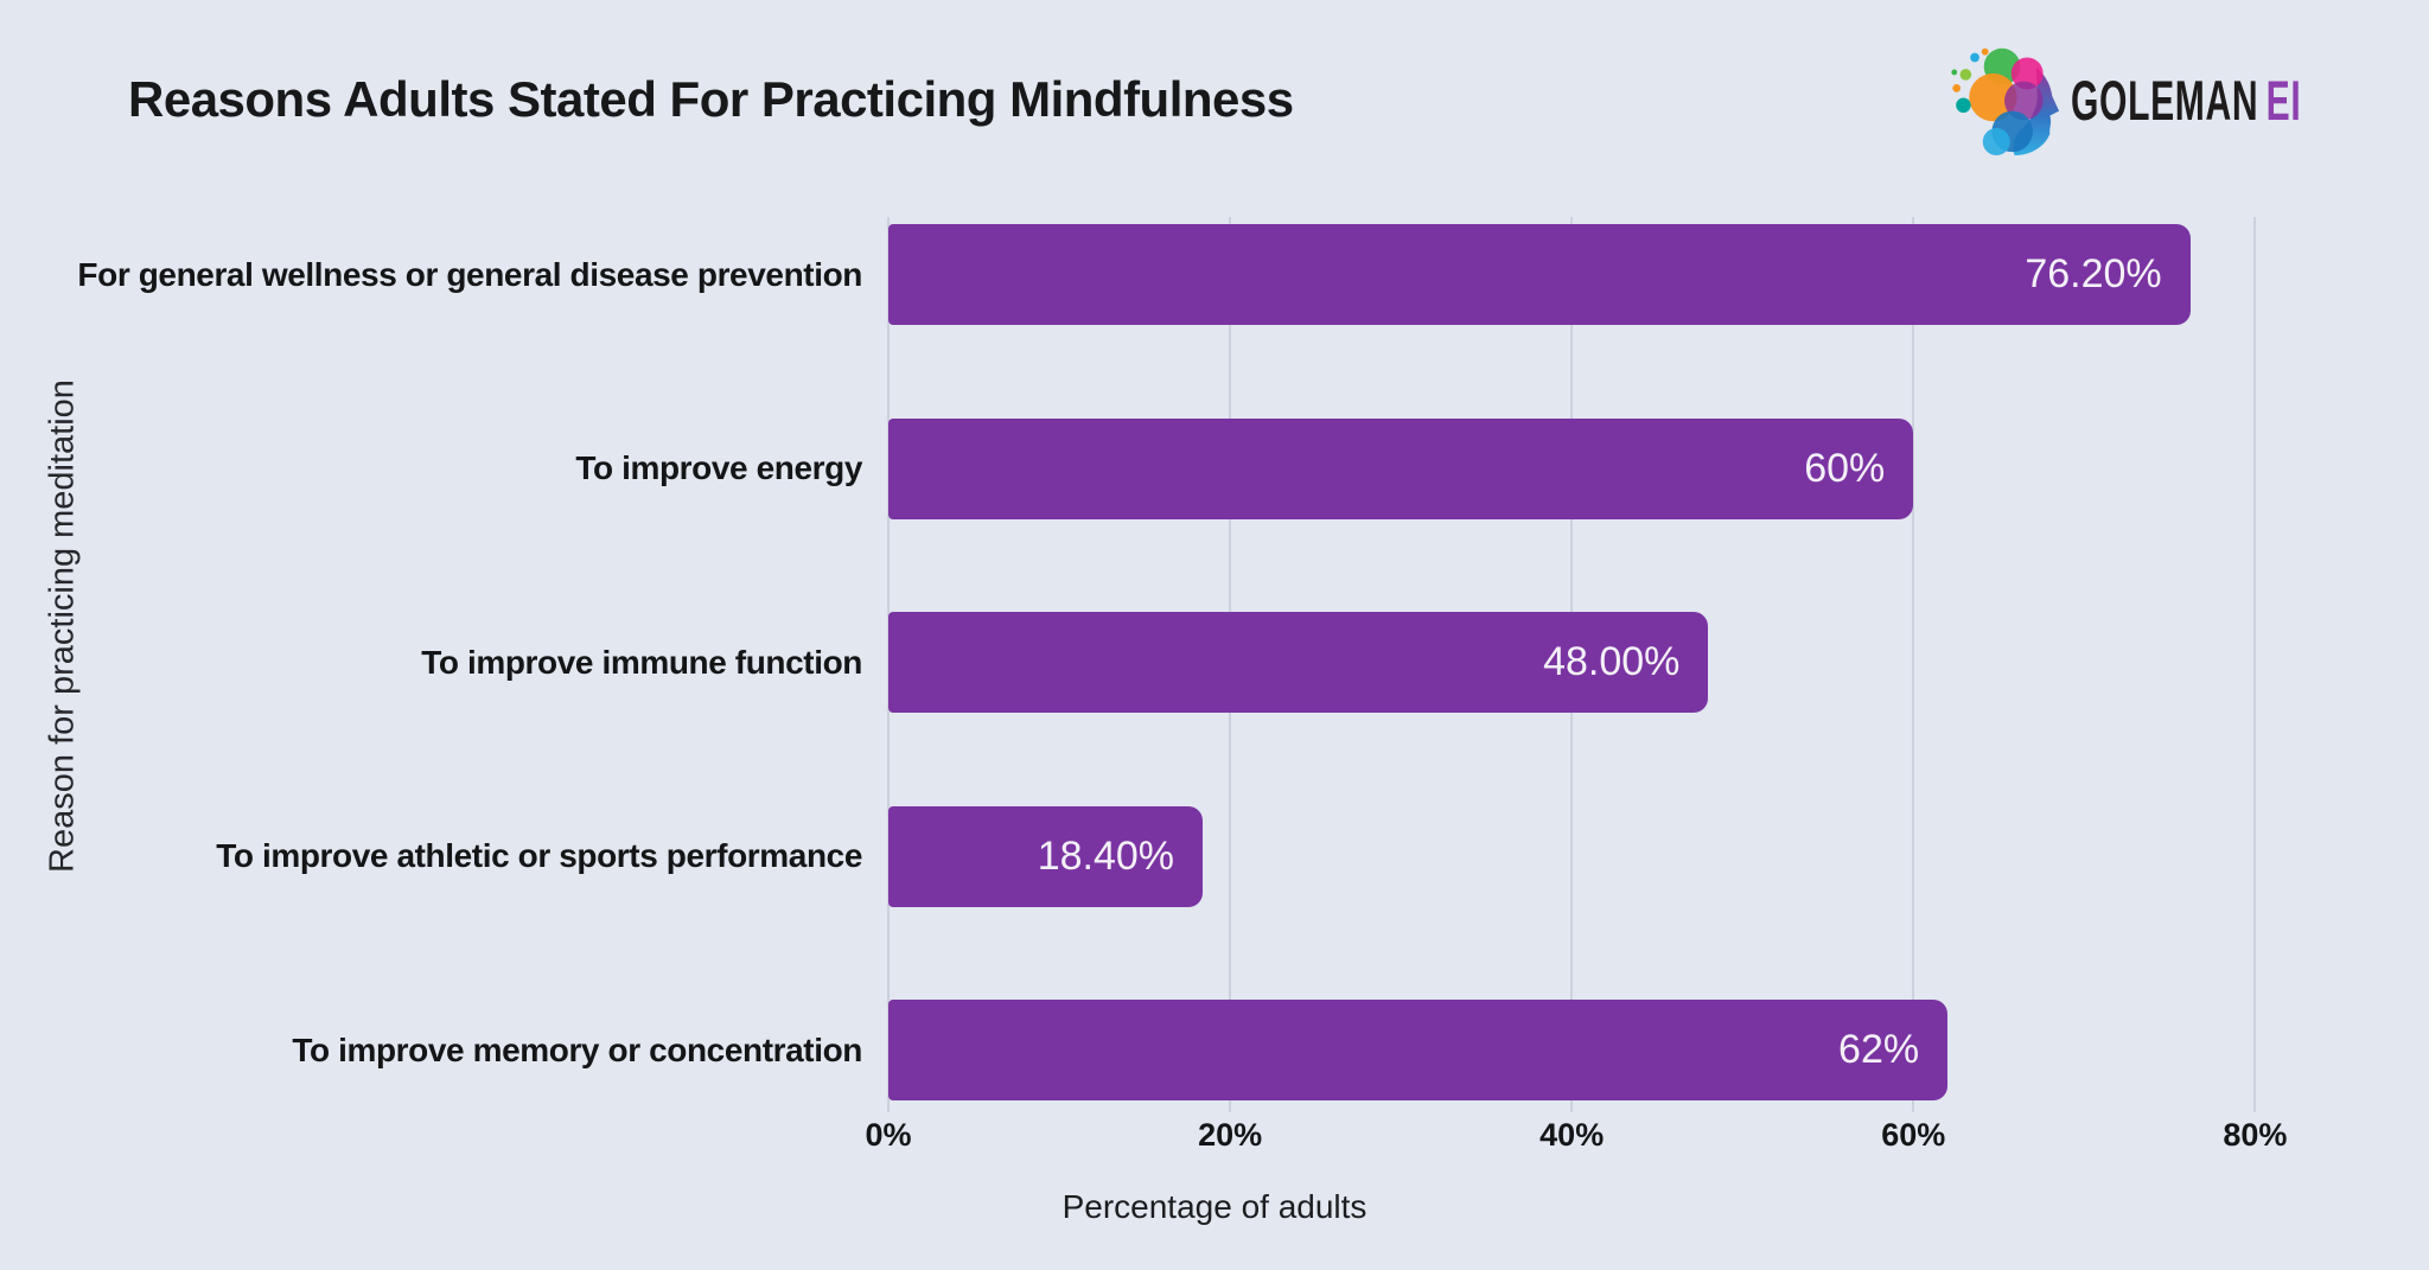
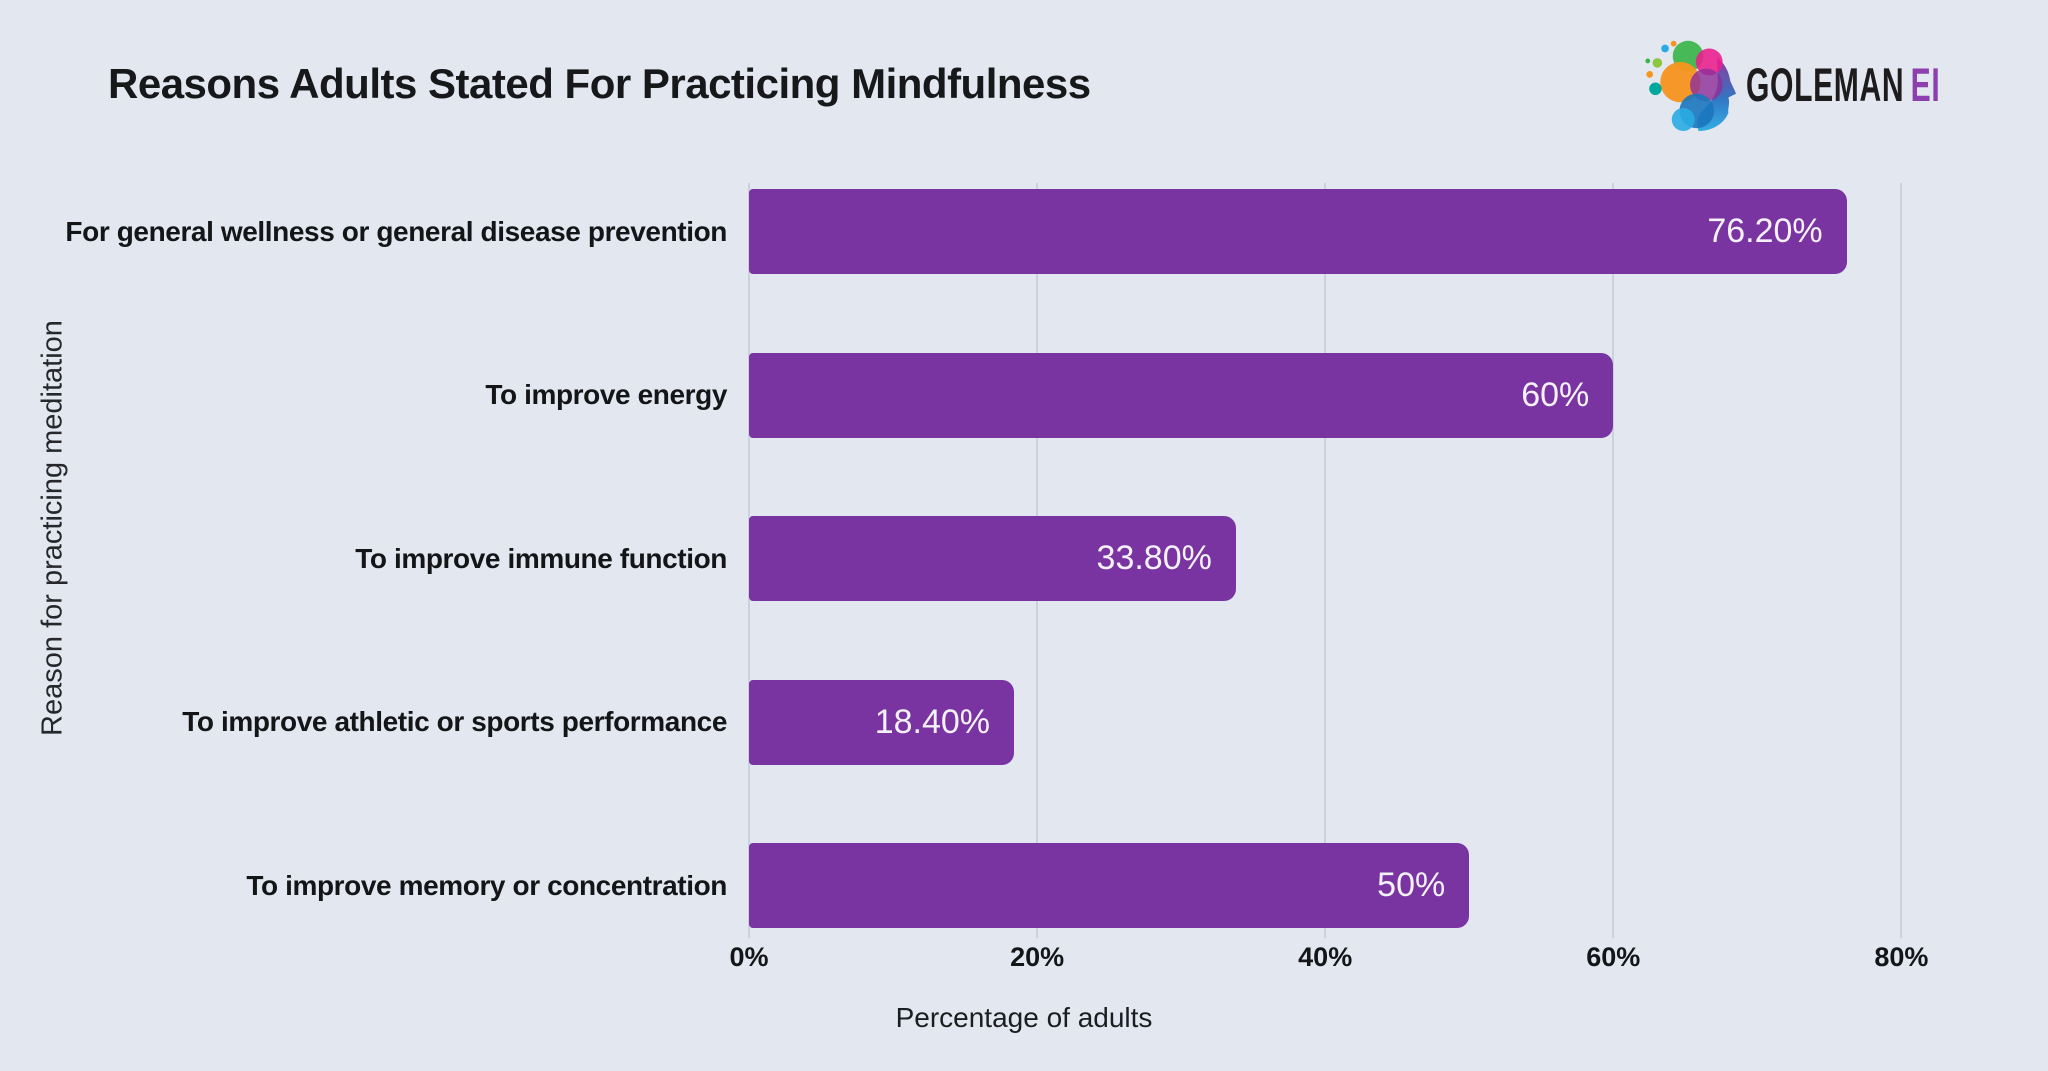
To improve immune function: 48.00% -> 33.80%
To improve memory or concentration: 62% -> 50%
